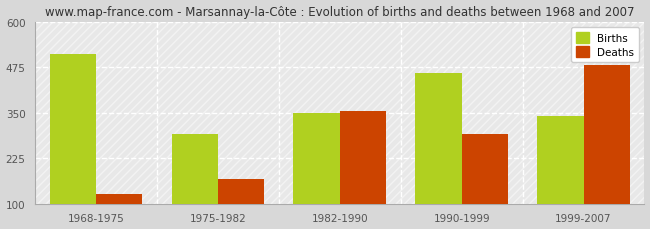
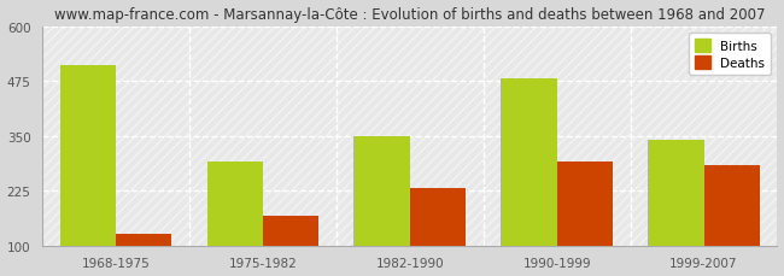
Deaths/1982-1990: 355 -> 232
Births/1990-1999: 460 -> 480
Deaths/1999-2007: 480 -> 282
